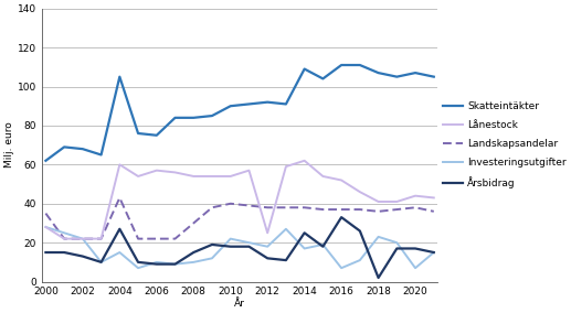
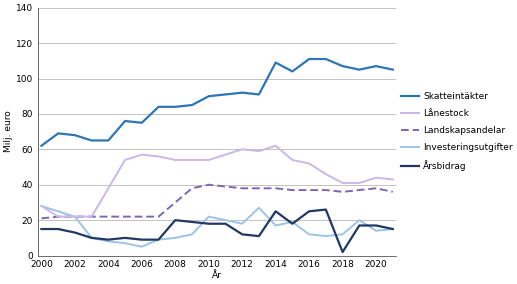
Landskapsandelar/2000: 35 -> 21
Skatteintäkter/2004: 105 -> 65
Lånestock/2004: 60 -> 38
Landskapsandelar/2004: 43 -> 22
Investeringsutgifter/2004: 15 -> 8
Årsbidrag/2004: 27 -> 9
Investeringsutgifter/2006: 10 -> 5
Årsbidrag/2008: 15 -> 20
Lånestock/2012: 25 -> 60
Investeringsutgifter/2016: 7 -> 12
Årsbidrag/2016: 33 -> 25
Investeringsutgifter/2018: 23 -> 12
Investeringsutgifter/2020: 7 -> 14
